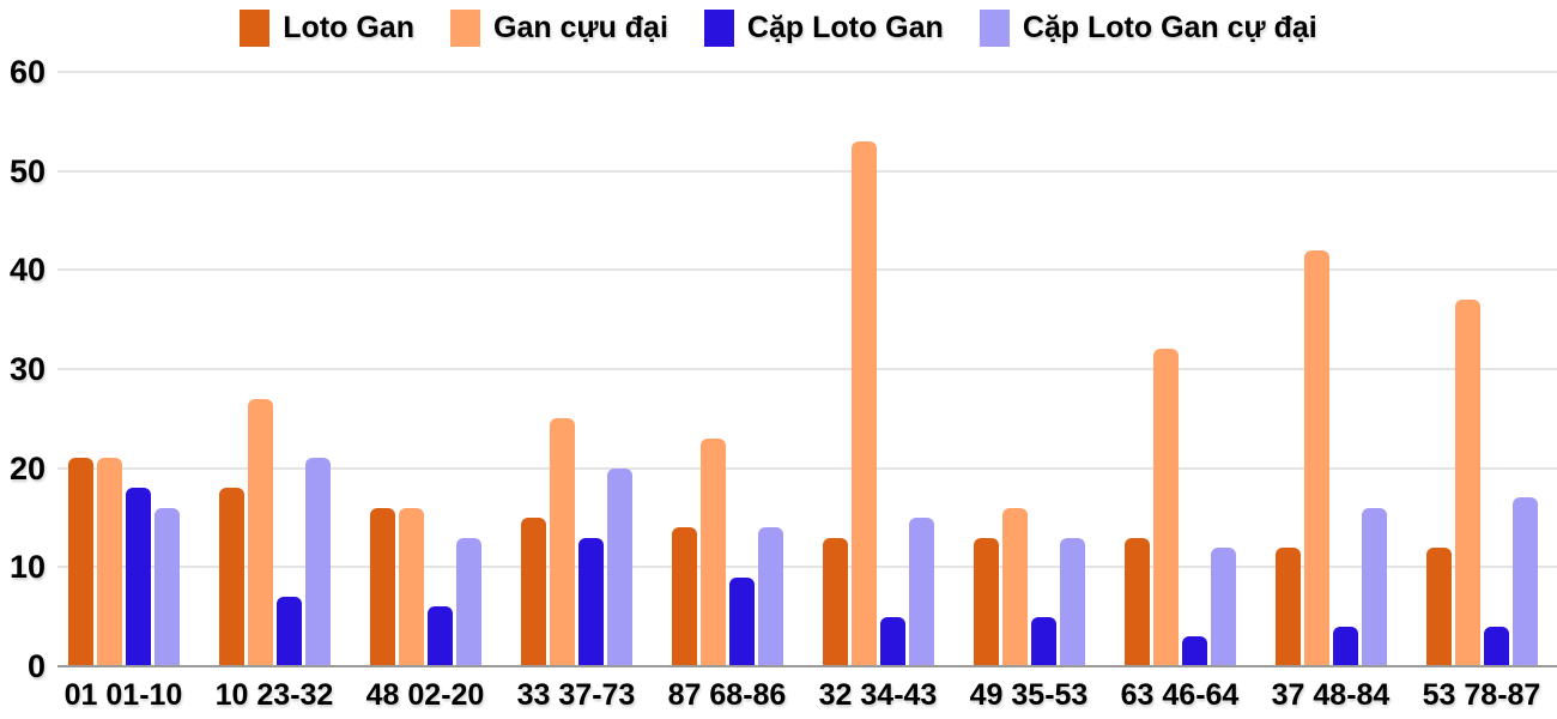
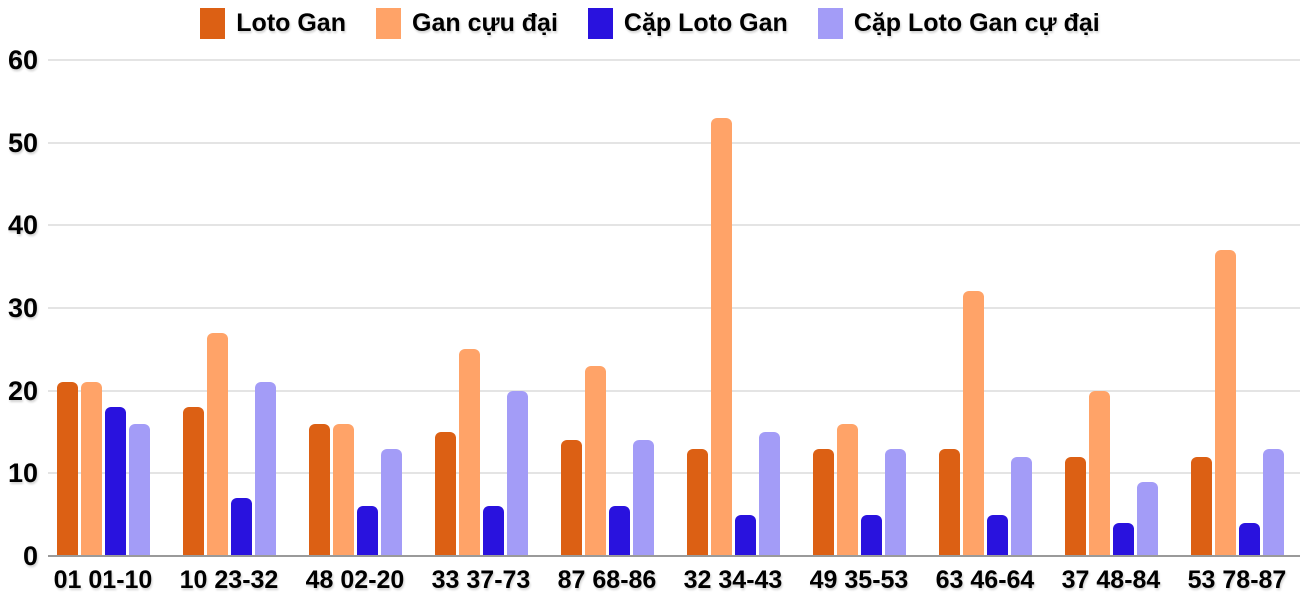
Cặp Loto Gan/33 37-73: 13 -> 6
Cặp Loto Gan/87 68-86: 9 -> 6
Cặp Loto Gan/63 46-64: 3 -> 5
Gan cựu đại/37 48-84: 42 -> 20
Cặp Loto Gan cự đại/37 48-84: 16 -> 9
Cặp Loto Gan cự đại/53 78-87: 17 -> 13
